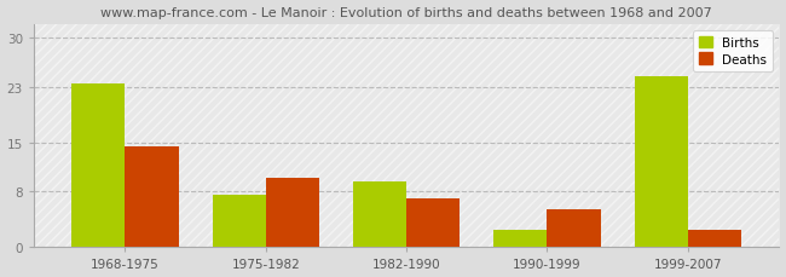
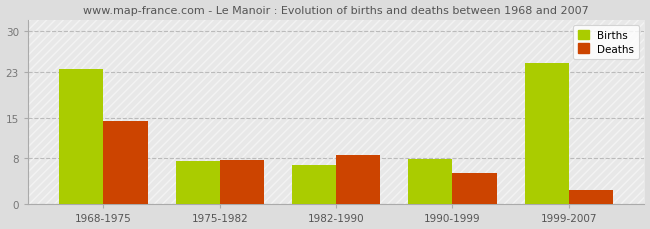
Deaths/1975-1982: 10.0 -> 7.6
Births/1982-1990: 9.5 -> 6.8
Deaths/1982-1990: 7.0 -> 8.6
Births/1990-1999: 2.5 -> 7.8
